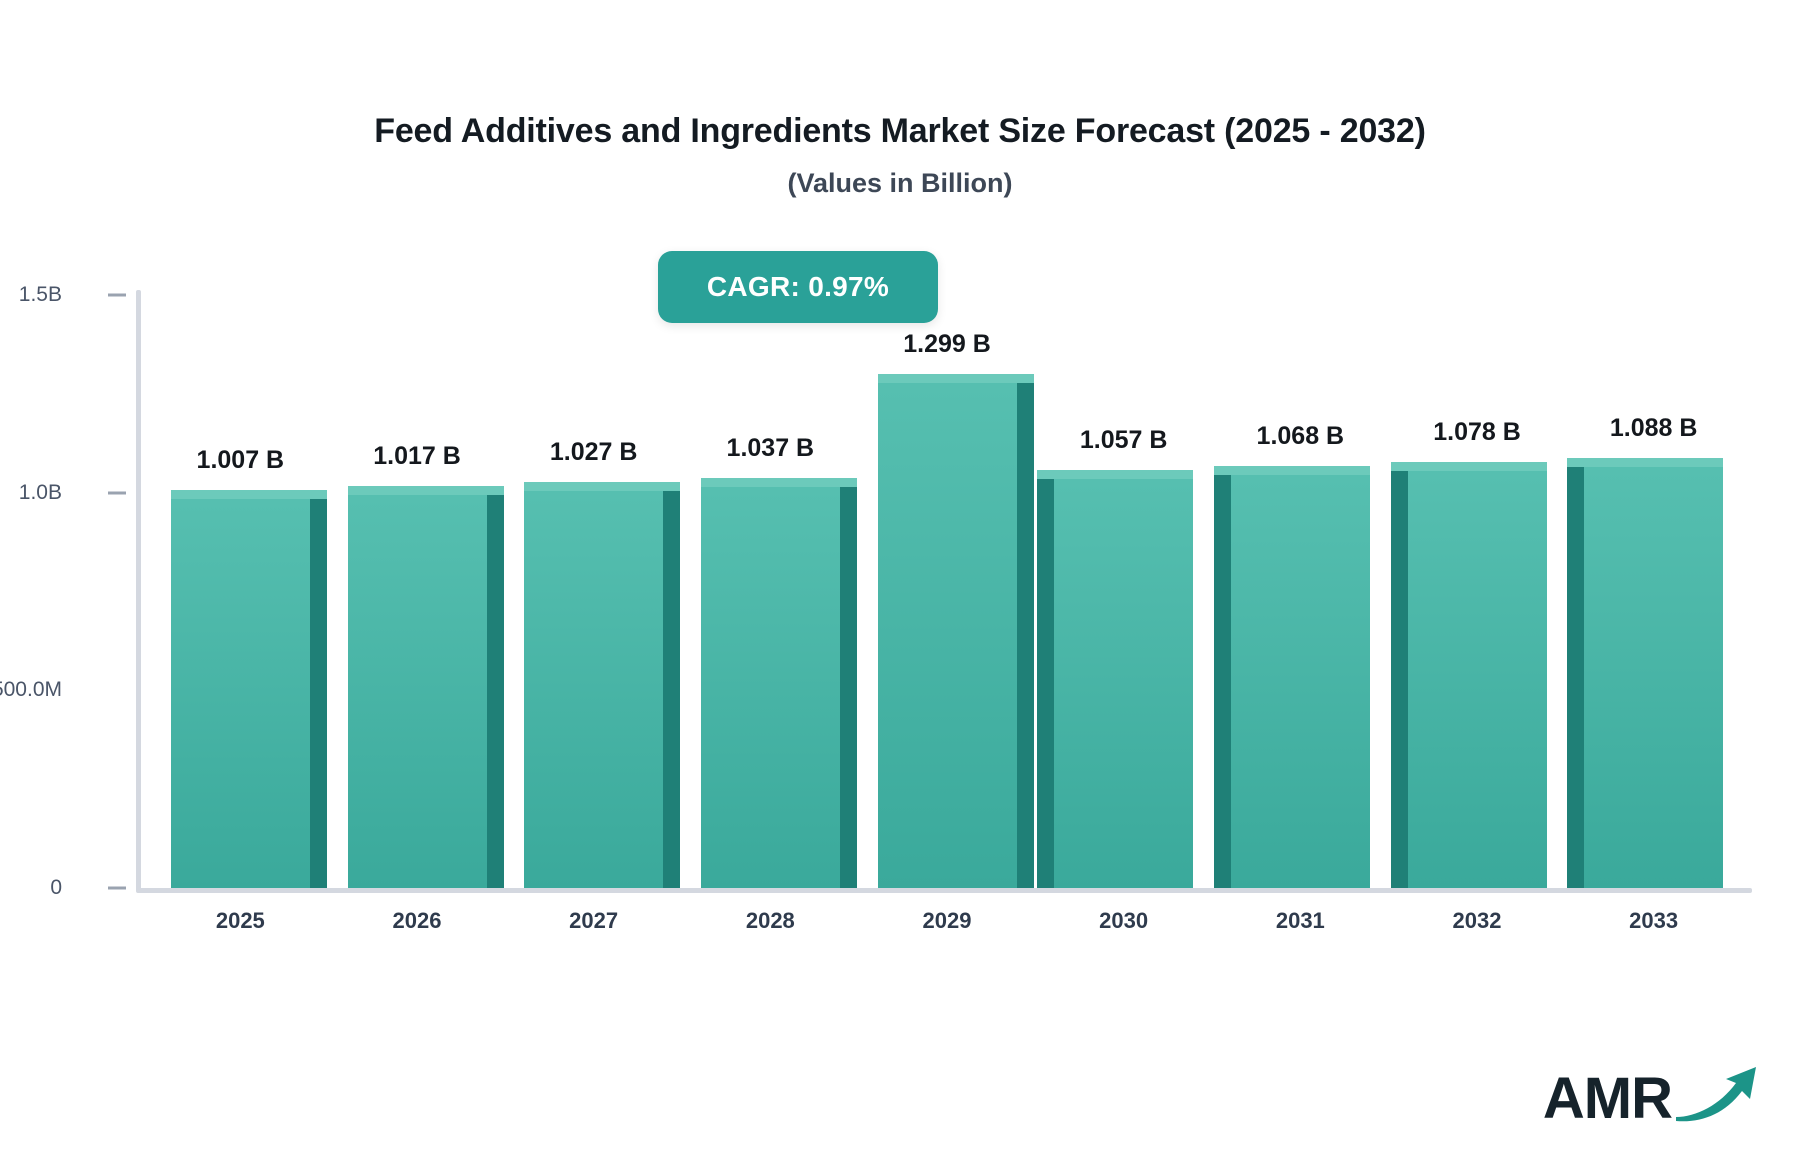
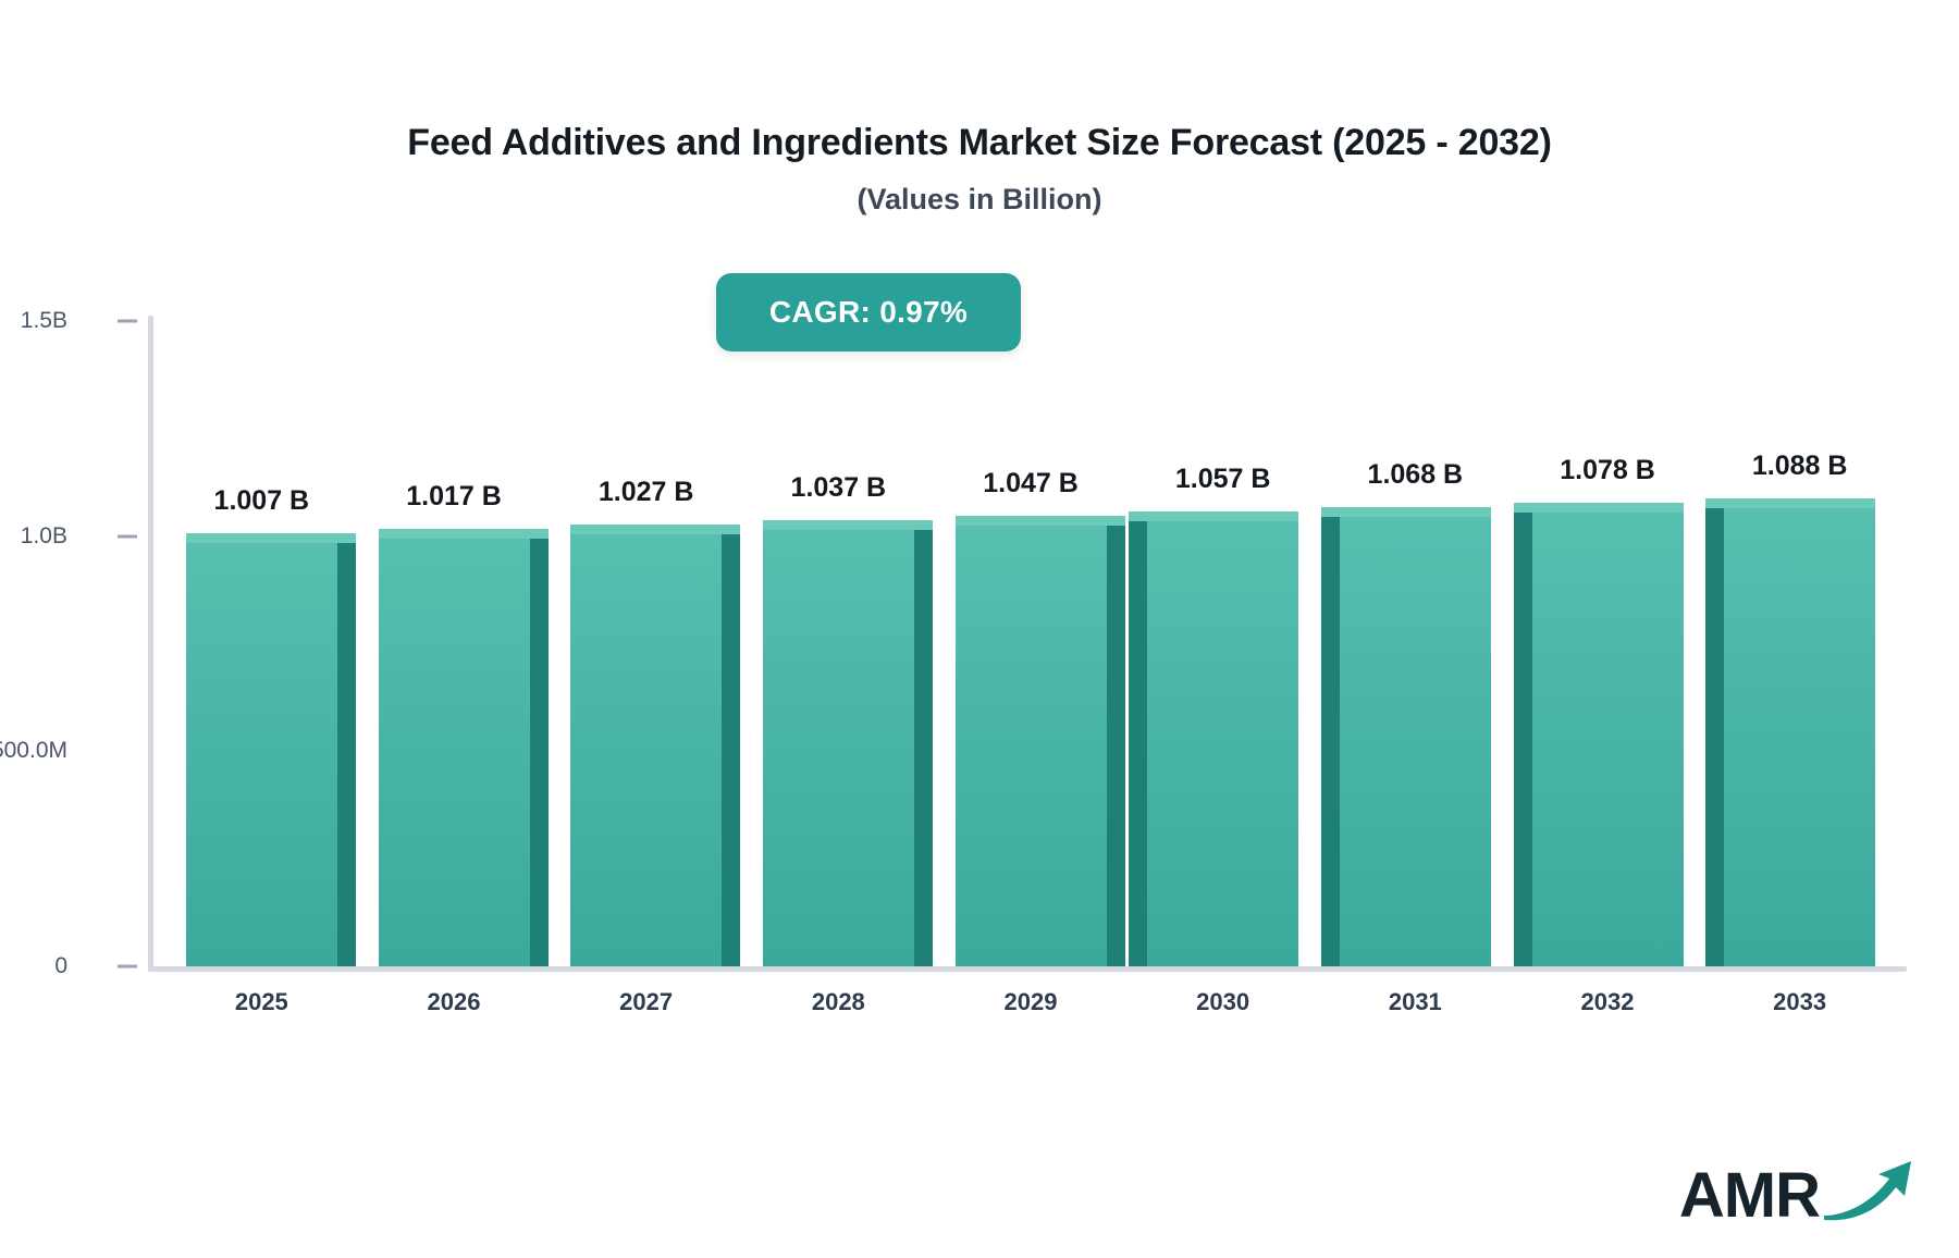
2029: 1.299 -> 1.047
